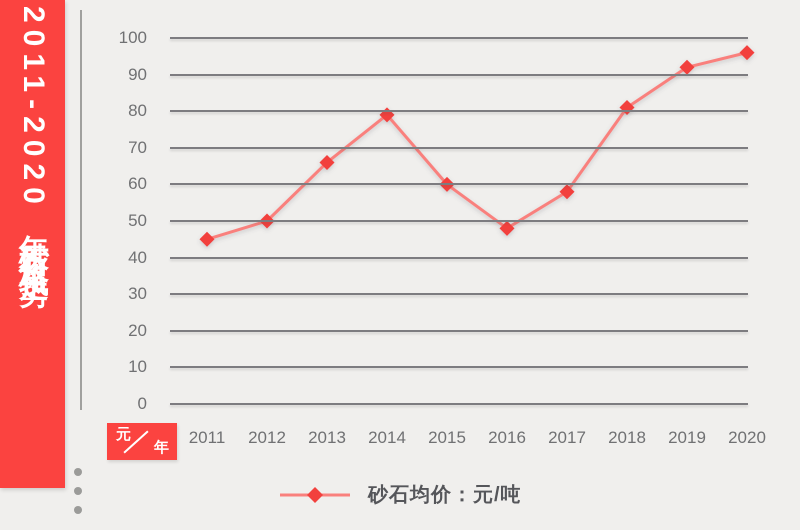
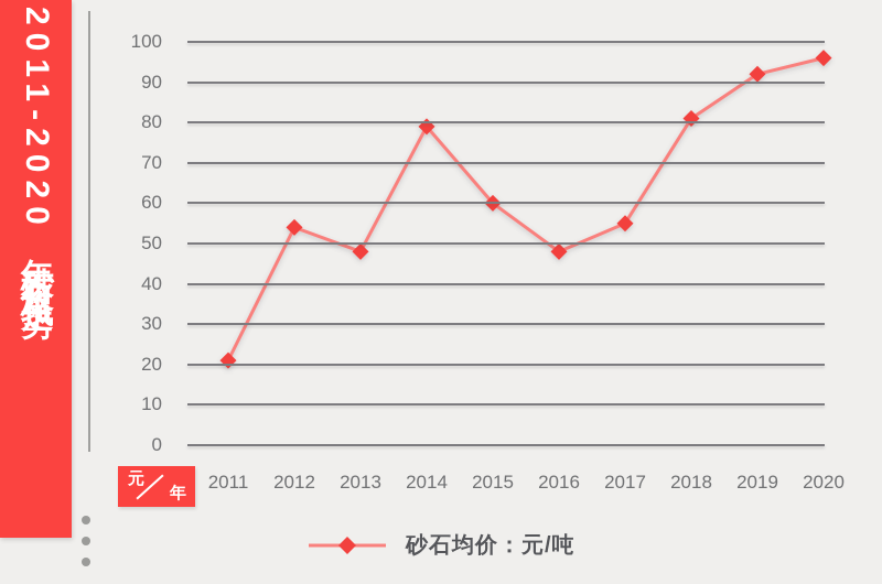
2011: 45 -> 21
2012: 50 -> 54
2013: 66 -> 48
2017: 58 -> 55
